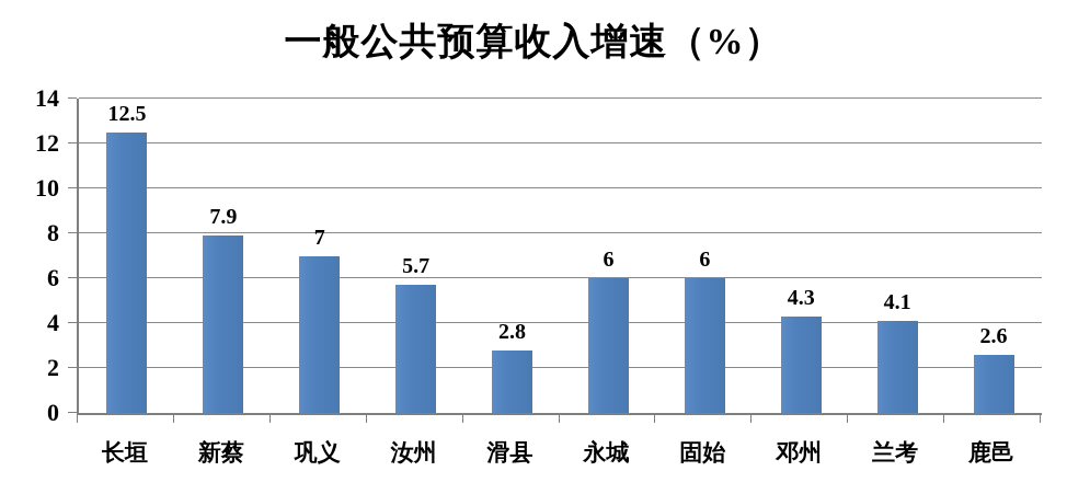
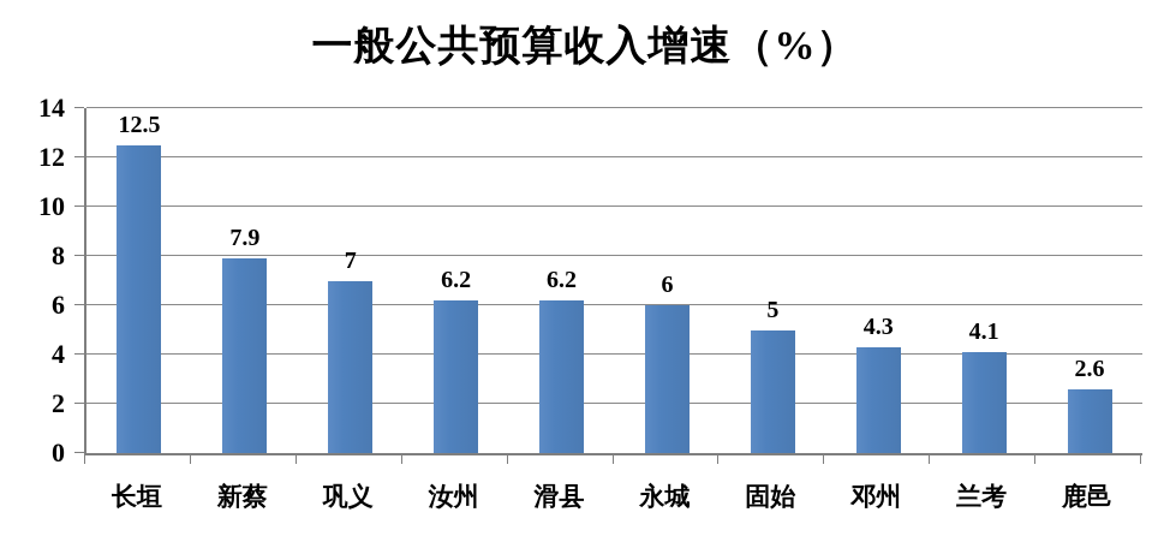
汝州: 5.7 -> 6.2
滑县: 2.8 -> 6.2
固始: 6 -> 5
